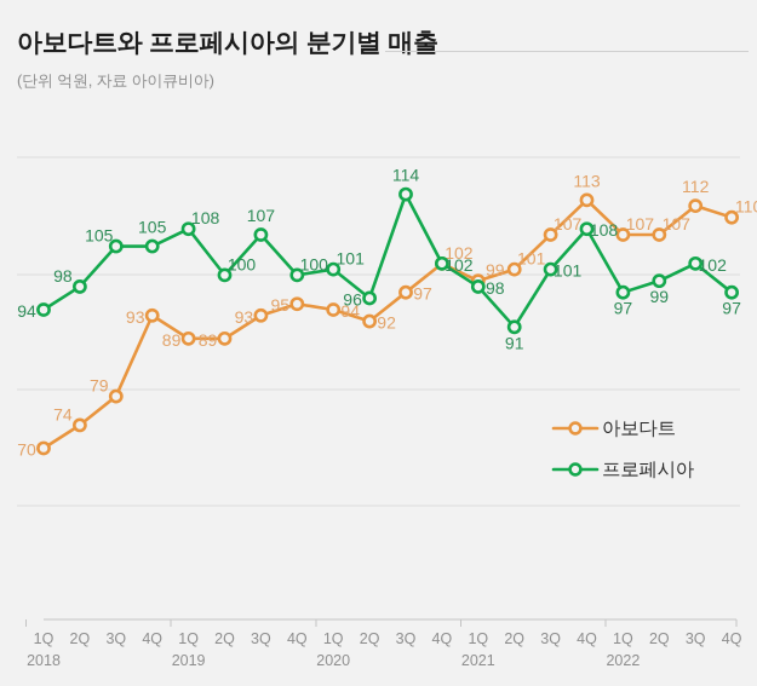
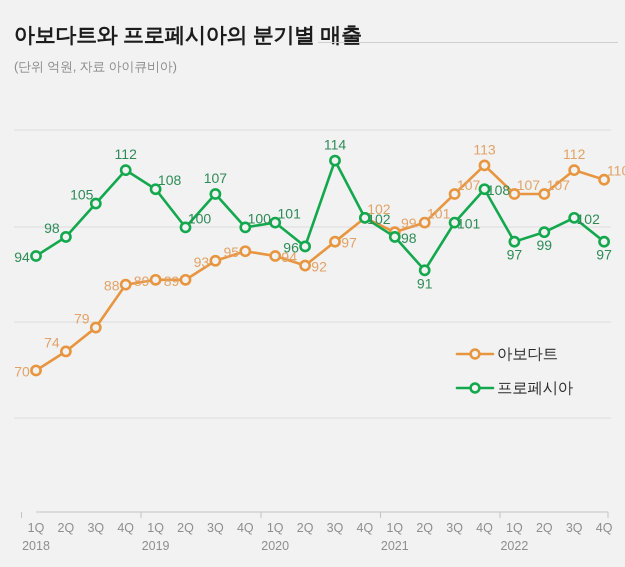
아보다트/4Q 2018: 93 -> 88
프로페시아/4Q 2018: 105 -> 112
